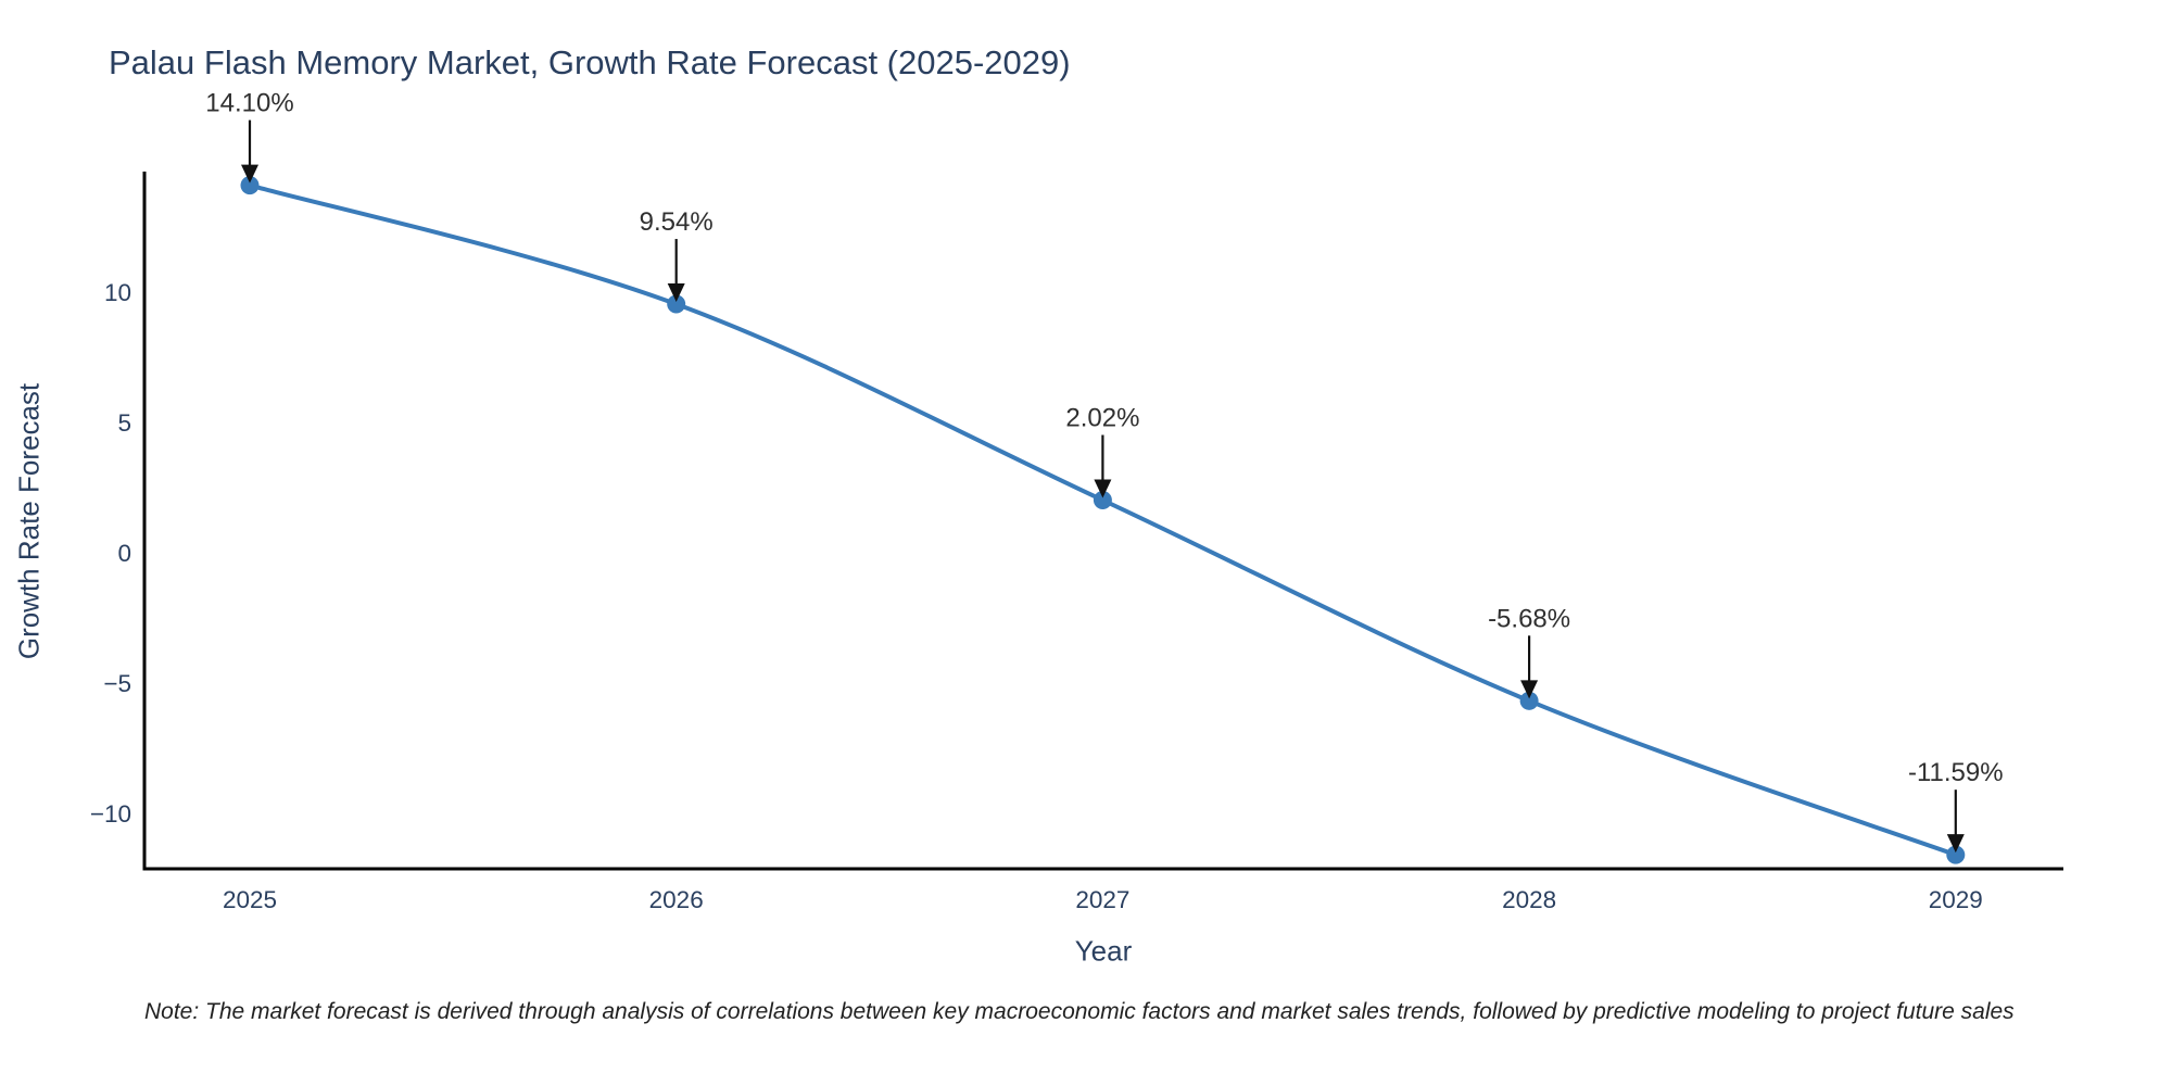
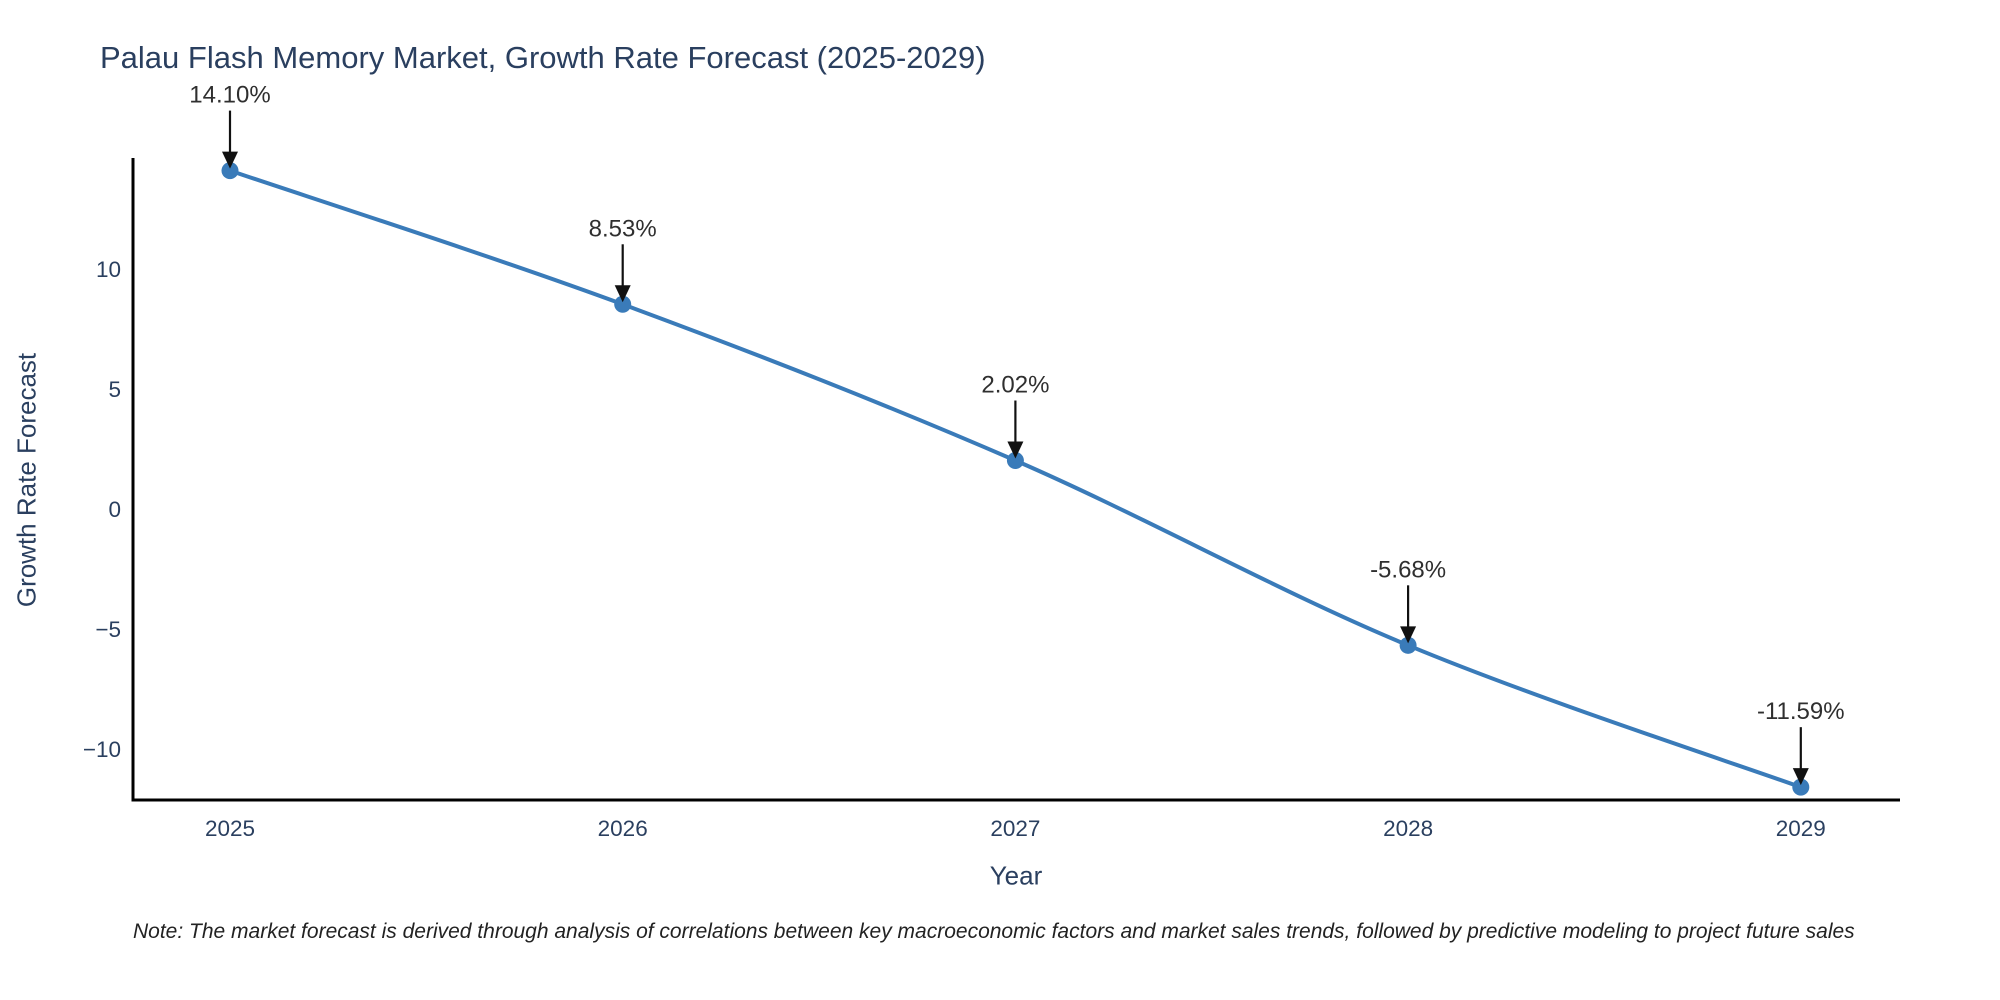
2026: 9.54% -> 8.53%
